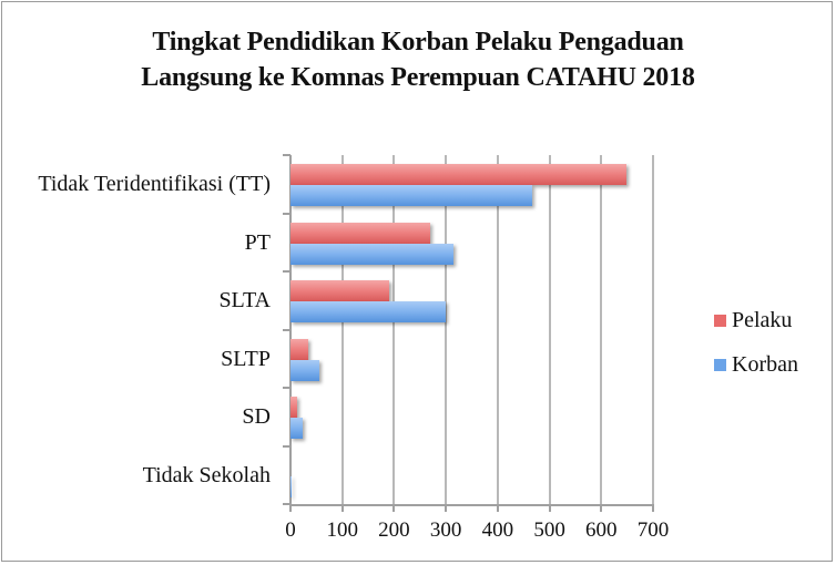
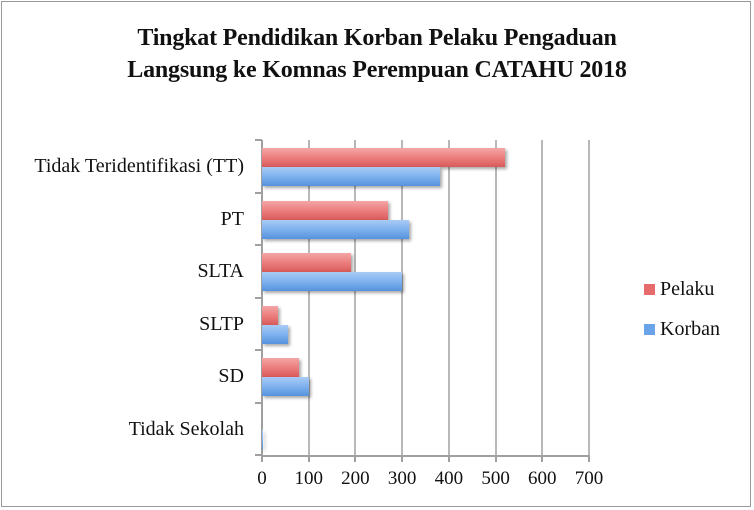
Pelaku/Tidak Teridentifikasi (TT): 650 -> 520
Korban/Tidak Teridentifikasi (TT): 470 -> 380
Pelaku/SD: 10 -> 80
Korban/SD: 20 -> 100
